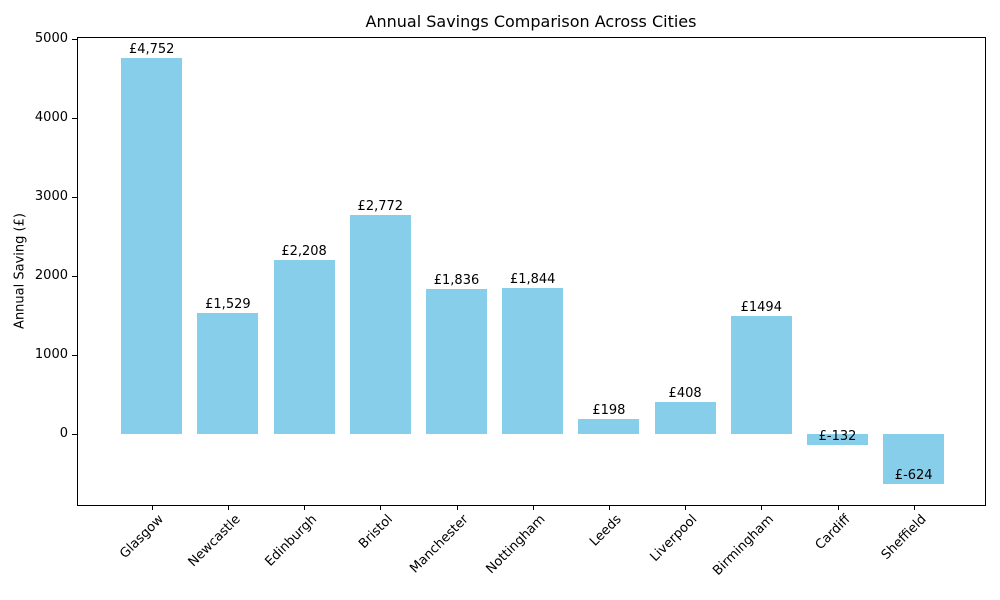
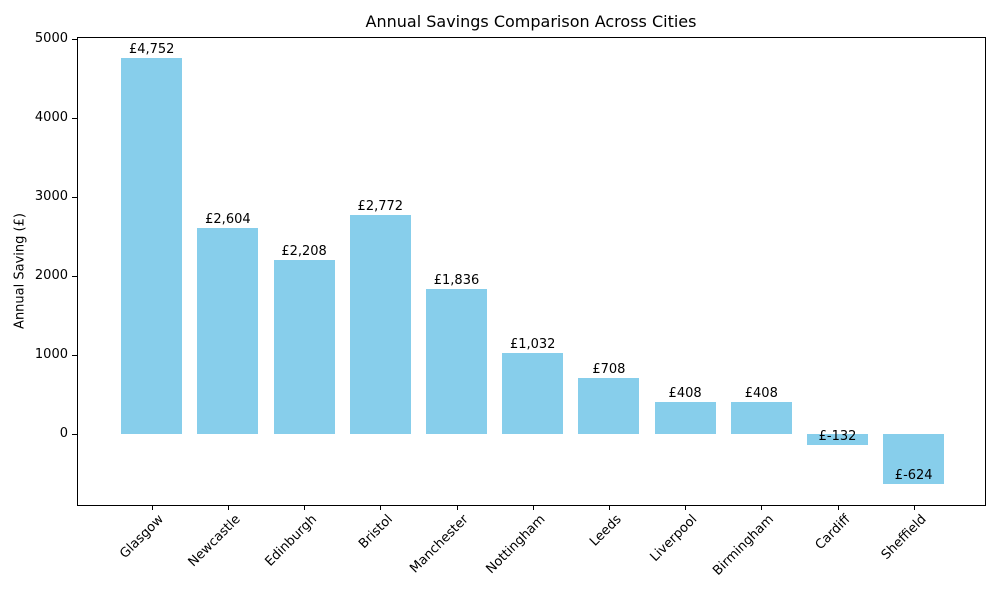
Newcastle: £1,529 -> £2,604
Nottingham: £1,844 -> £1,032
Leeds: £198 -> £708
Birmingham: £1494 -> £408
